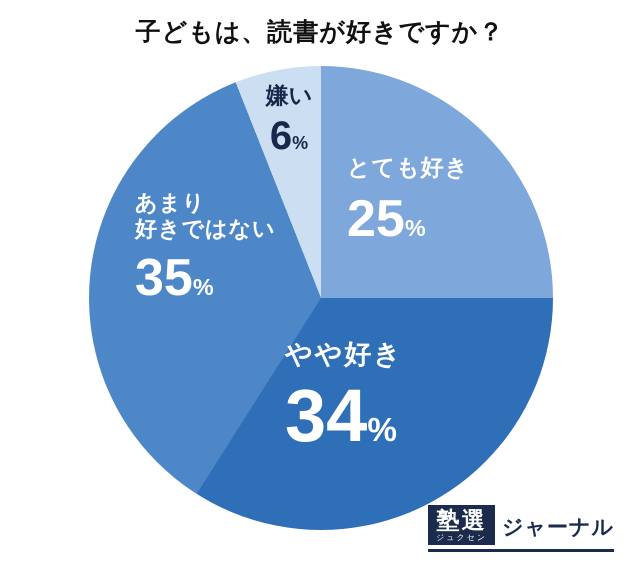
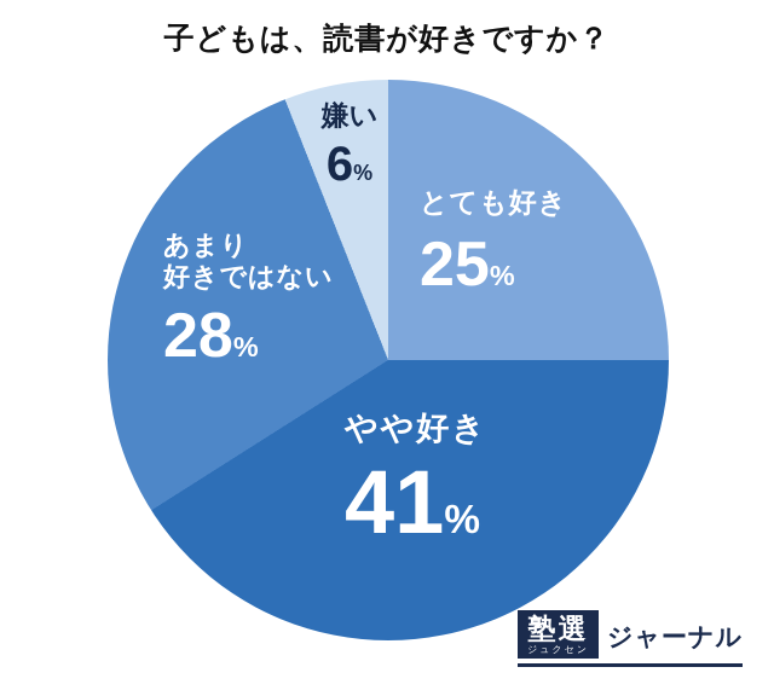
やや好き: 34 -> 41
あまり好きではない: 35 -> 28
